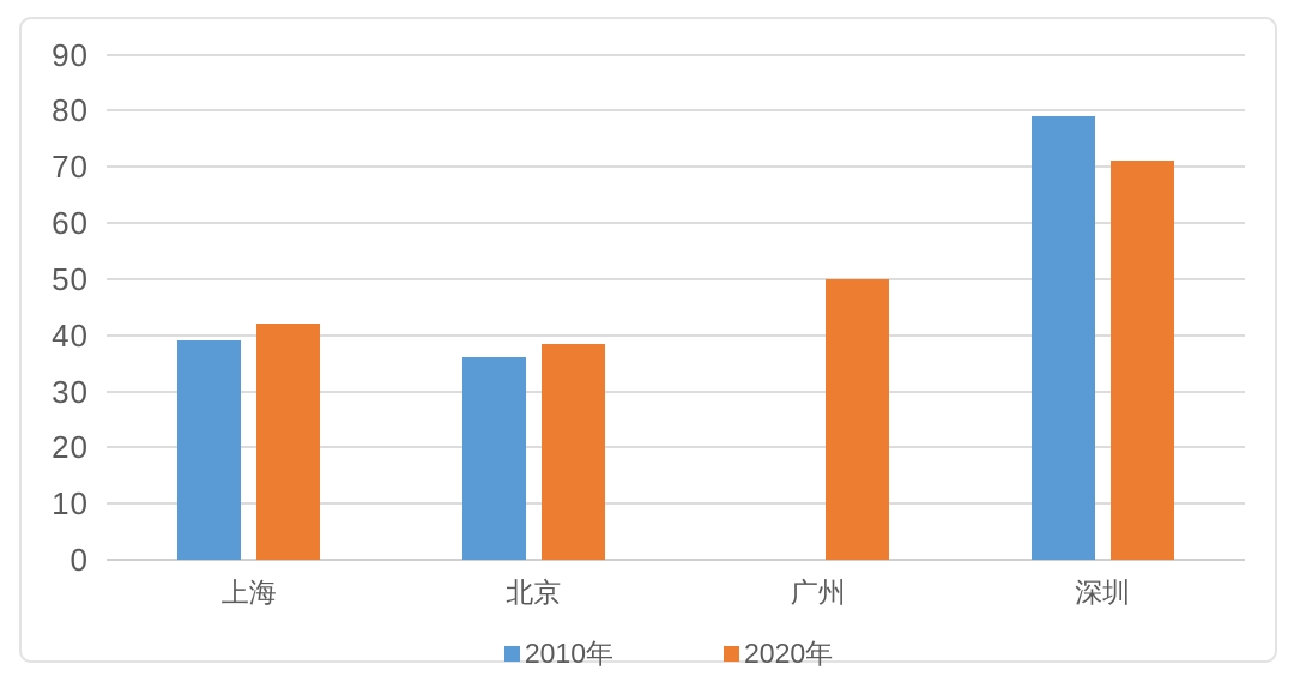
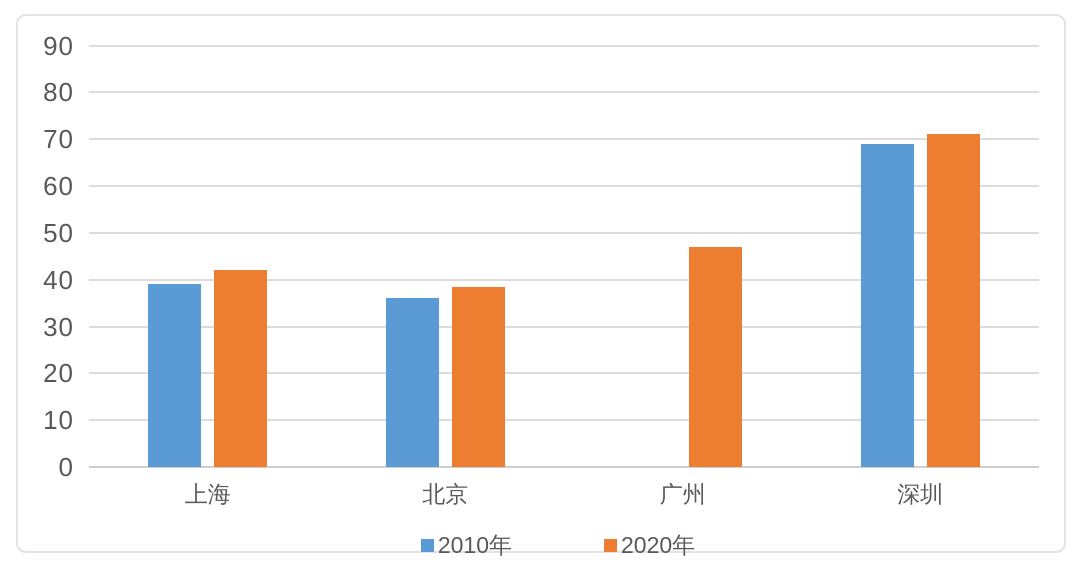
2020年/广州: 50 -> 47
2010年/深圳: 79 -> 69
